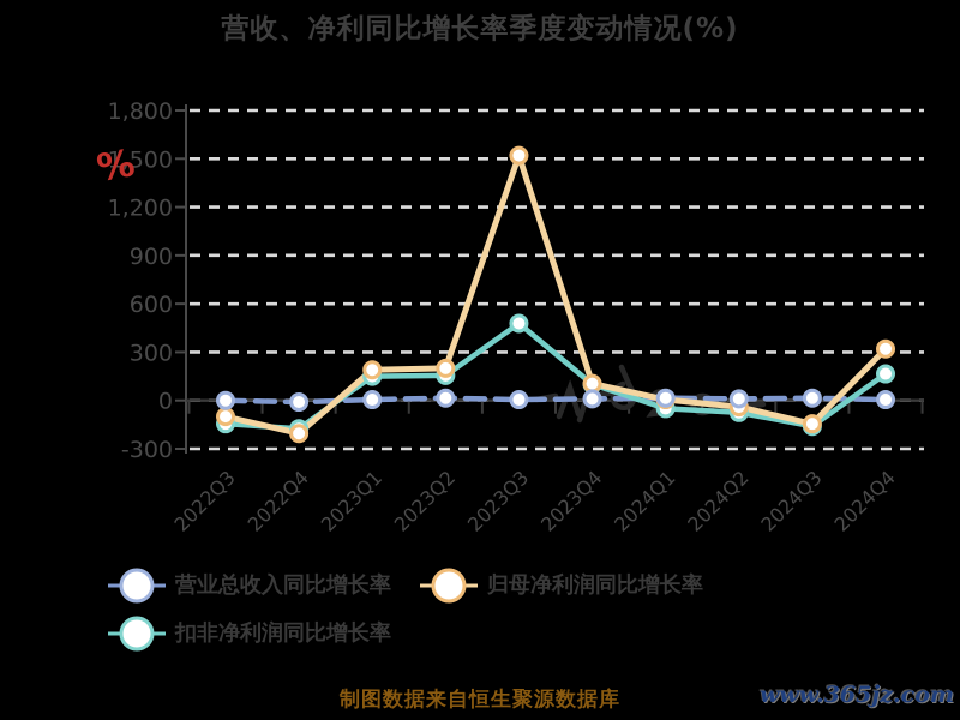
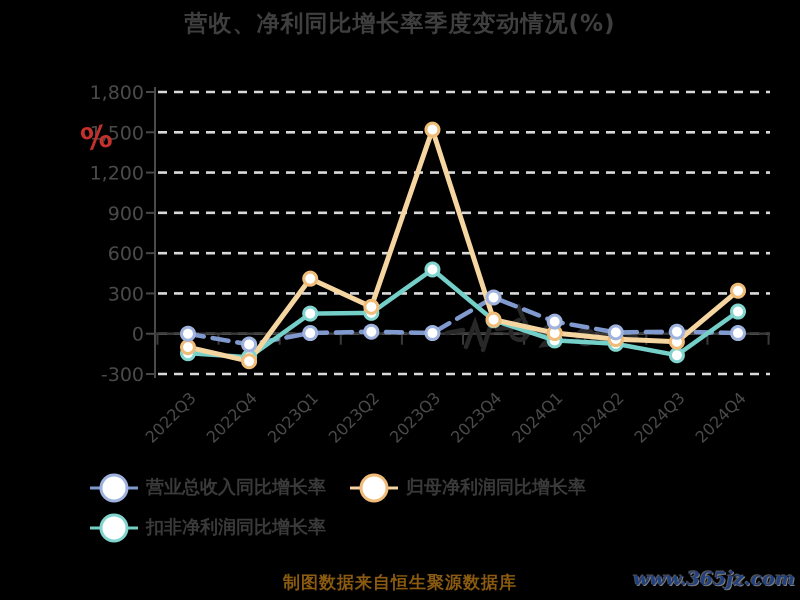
营业总收入同比增长率/2022Q4: -10 -> -80
归母净利润同比增长率/2023Q1: 190 -> 410
营业总收入同比增长率/2023Q4: 10 -> 270
营业总收入同比增长率/2024Q1: 20 -> 90
归母净利润同比增长率/2024Q3: -140 -> -60
